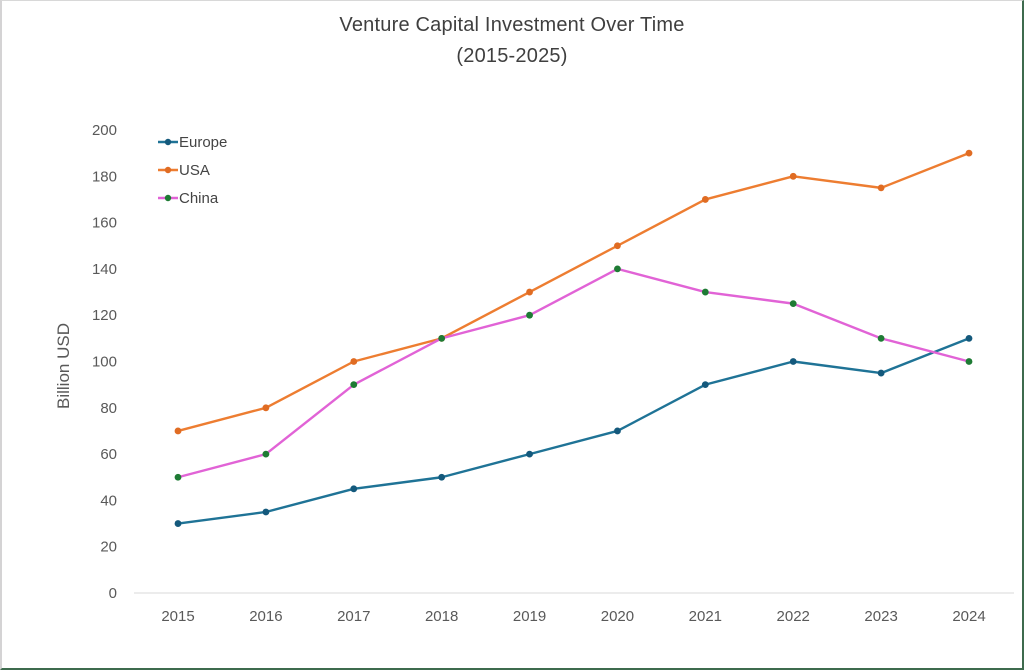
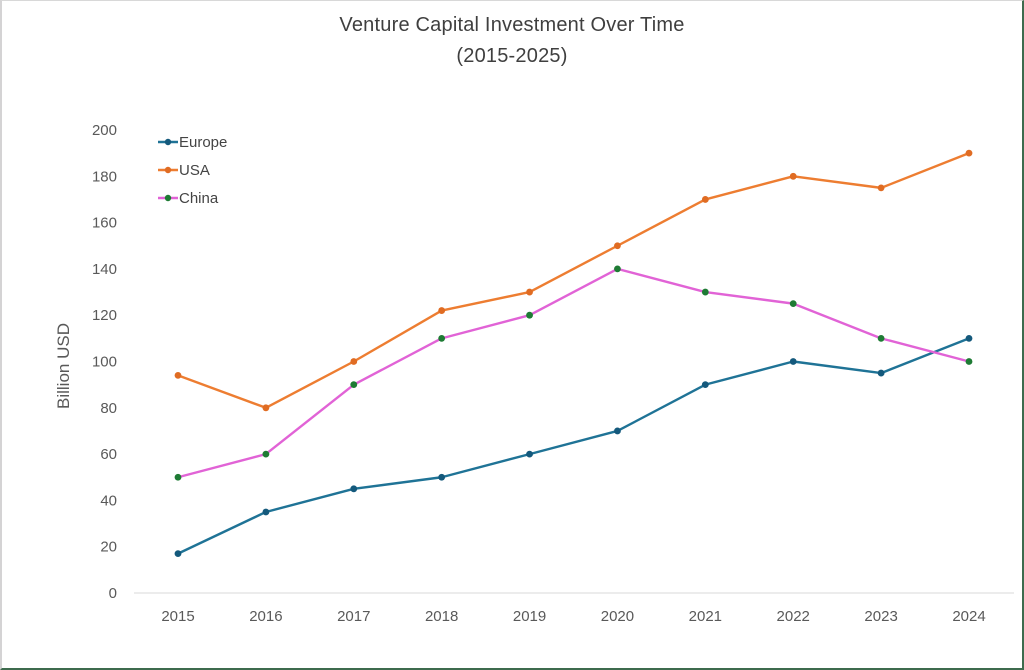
Europe/2015: 30 -> 17
USA/2015: 70 -> 94
USA/2018: 110 -> 122
